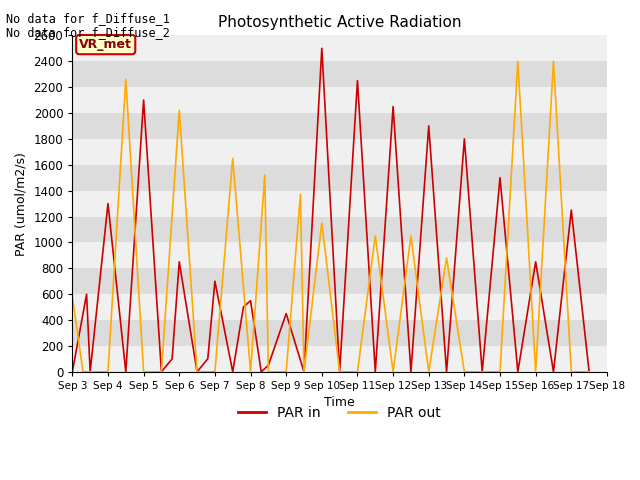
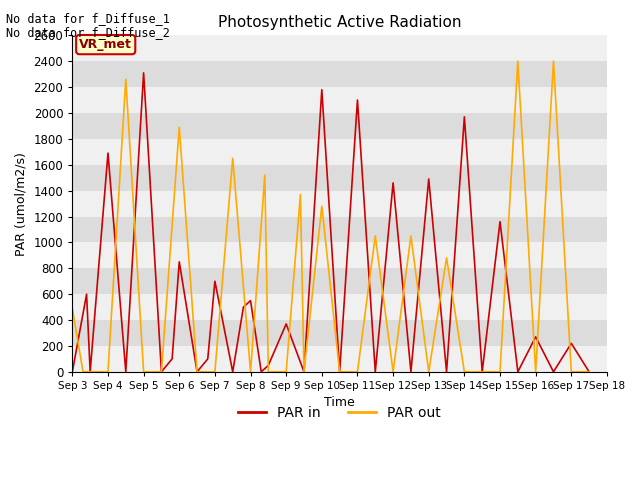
PAR out/Sep 3: 580 -> 490
PAR in/Sep 4: 1300 -> 1690
PAR in/Sep 5: 2100 -> 2310
PAR out/Sep 6: 2020 -> 1890
PAR in/Sep 9: 450 -> 370
PAR in/Sep 10: 2500 -> 2180
PAR out/Sep 10: 1150 -> 1280
PAR in/Sep 11: 2250 -> 2100
PAR in/Sep 12: 2050 -> 1460
PAR in/Sep 13: 1900 -> 1490
PAR in/Sep 14: 1800 -> 1970
PAR in/Sep 15: 1500 -> 1160
PAR in/Sep 16: 850 -> 270
PAR in/Sep 17: 1250 -> 220
